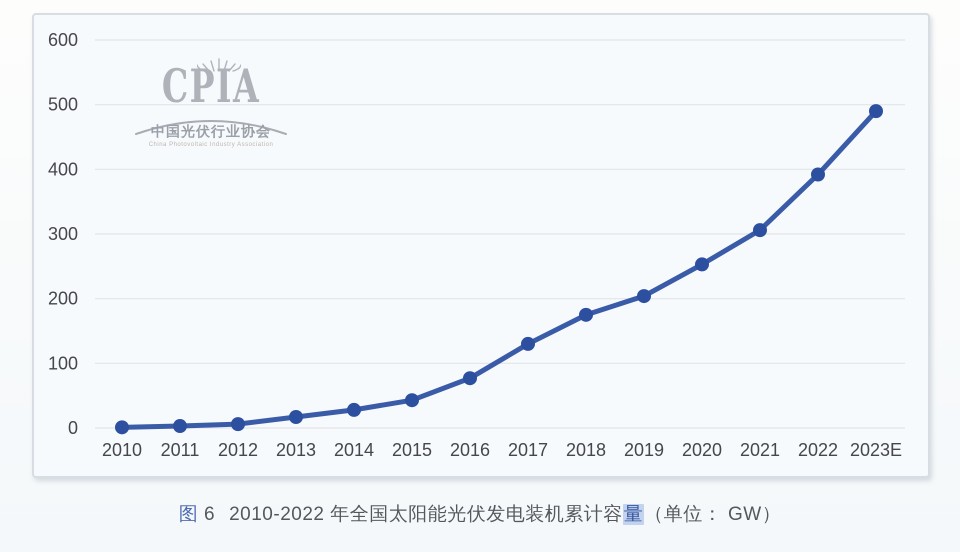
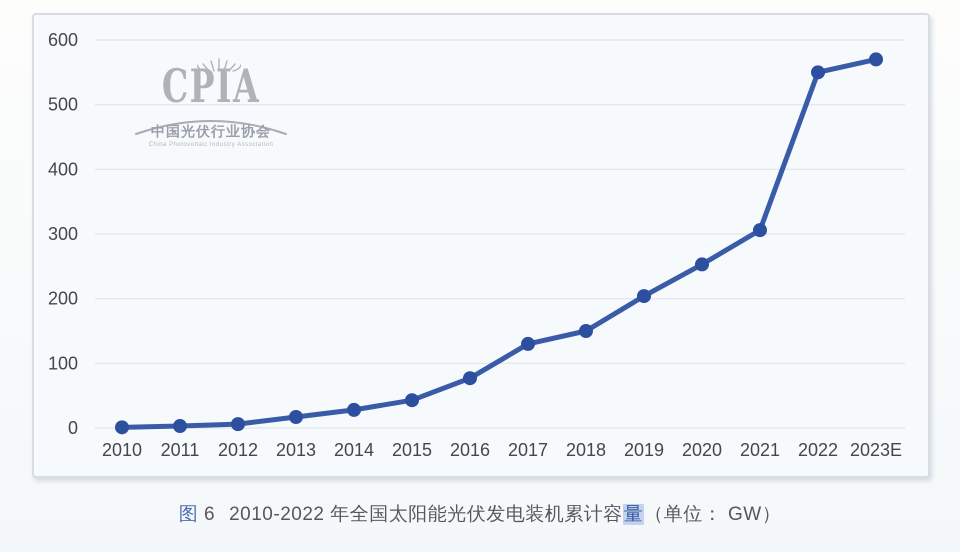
2018: 180 -> 150
2022: 390 -> 550
2023E: 490 -> 570
